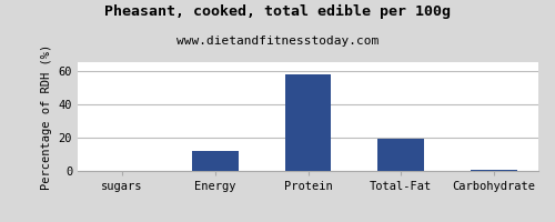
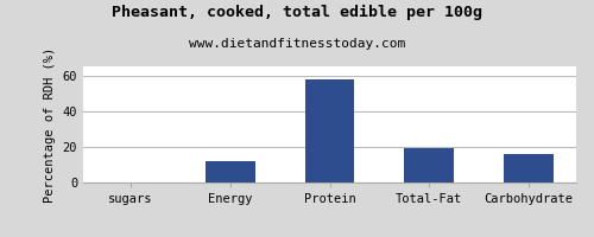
Carbohydrate: 0 -> 16
